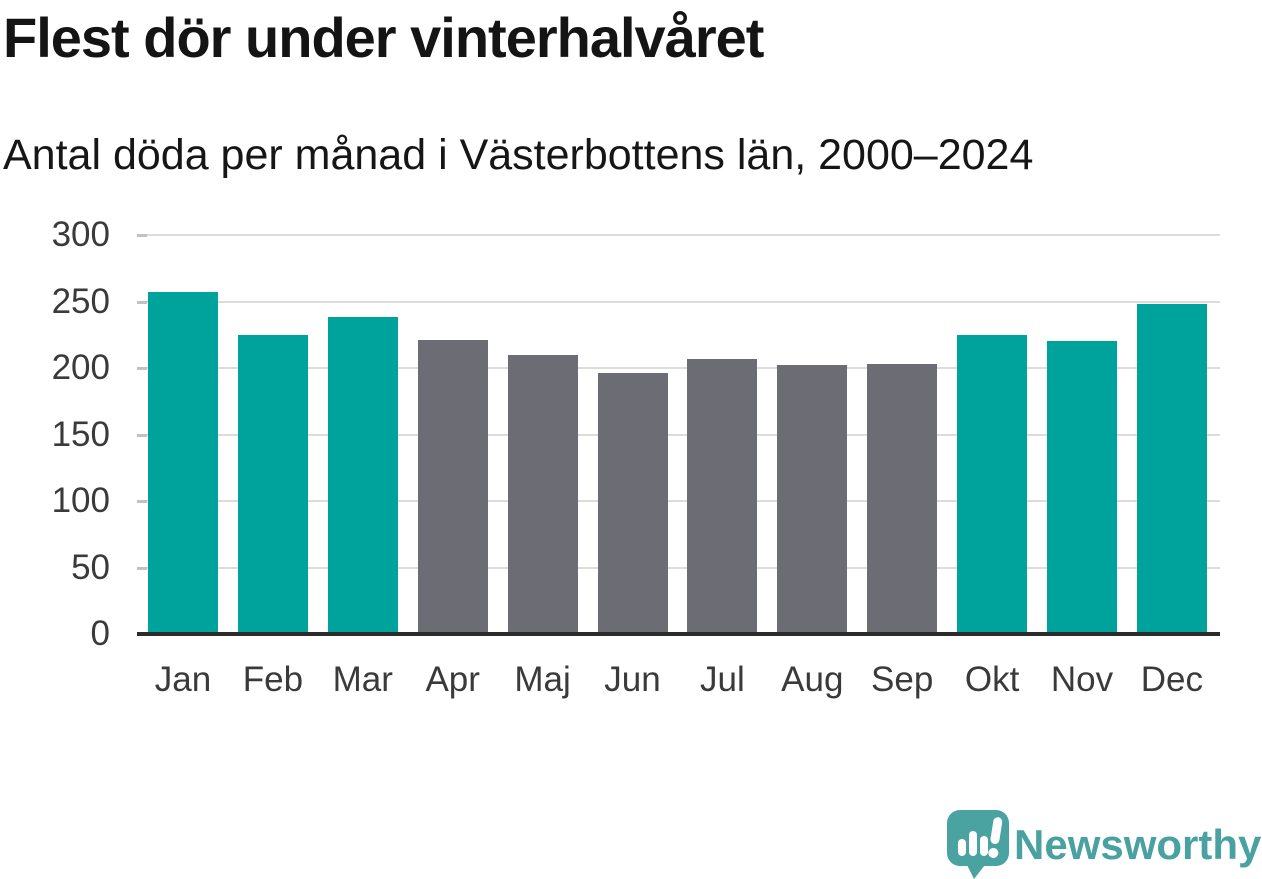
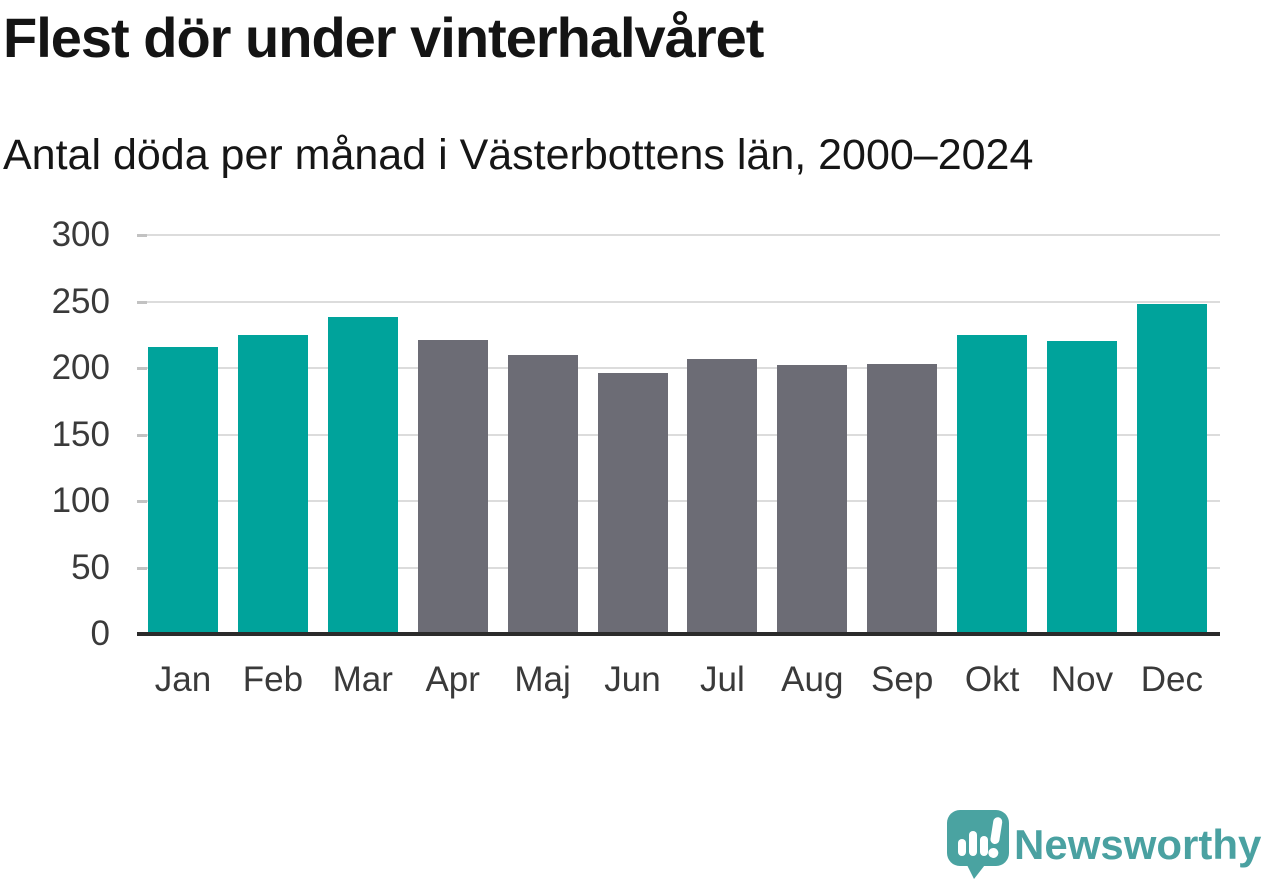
Jan: 257 -> 216
